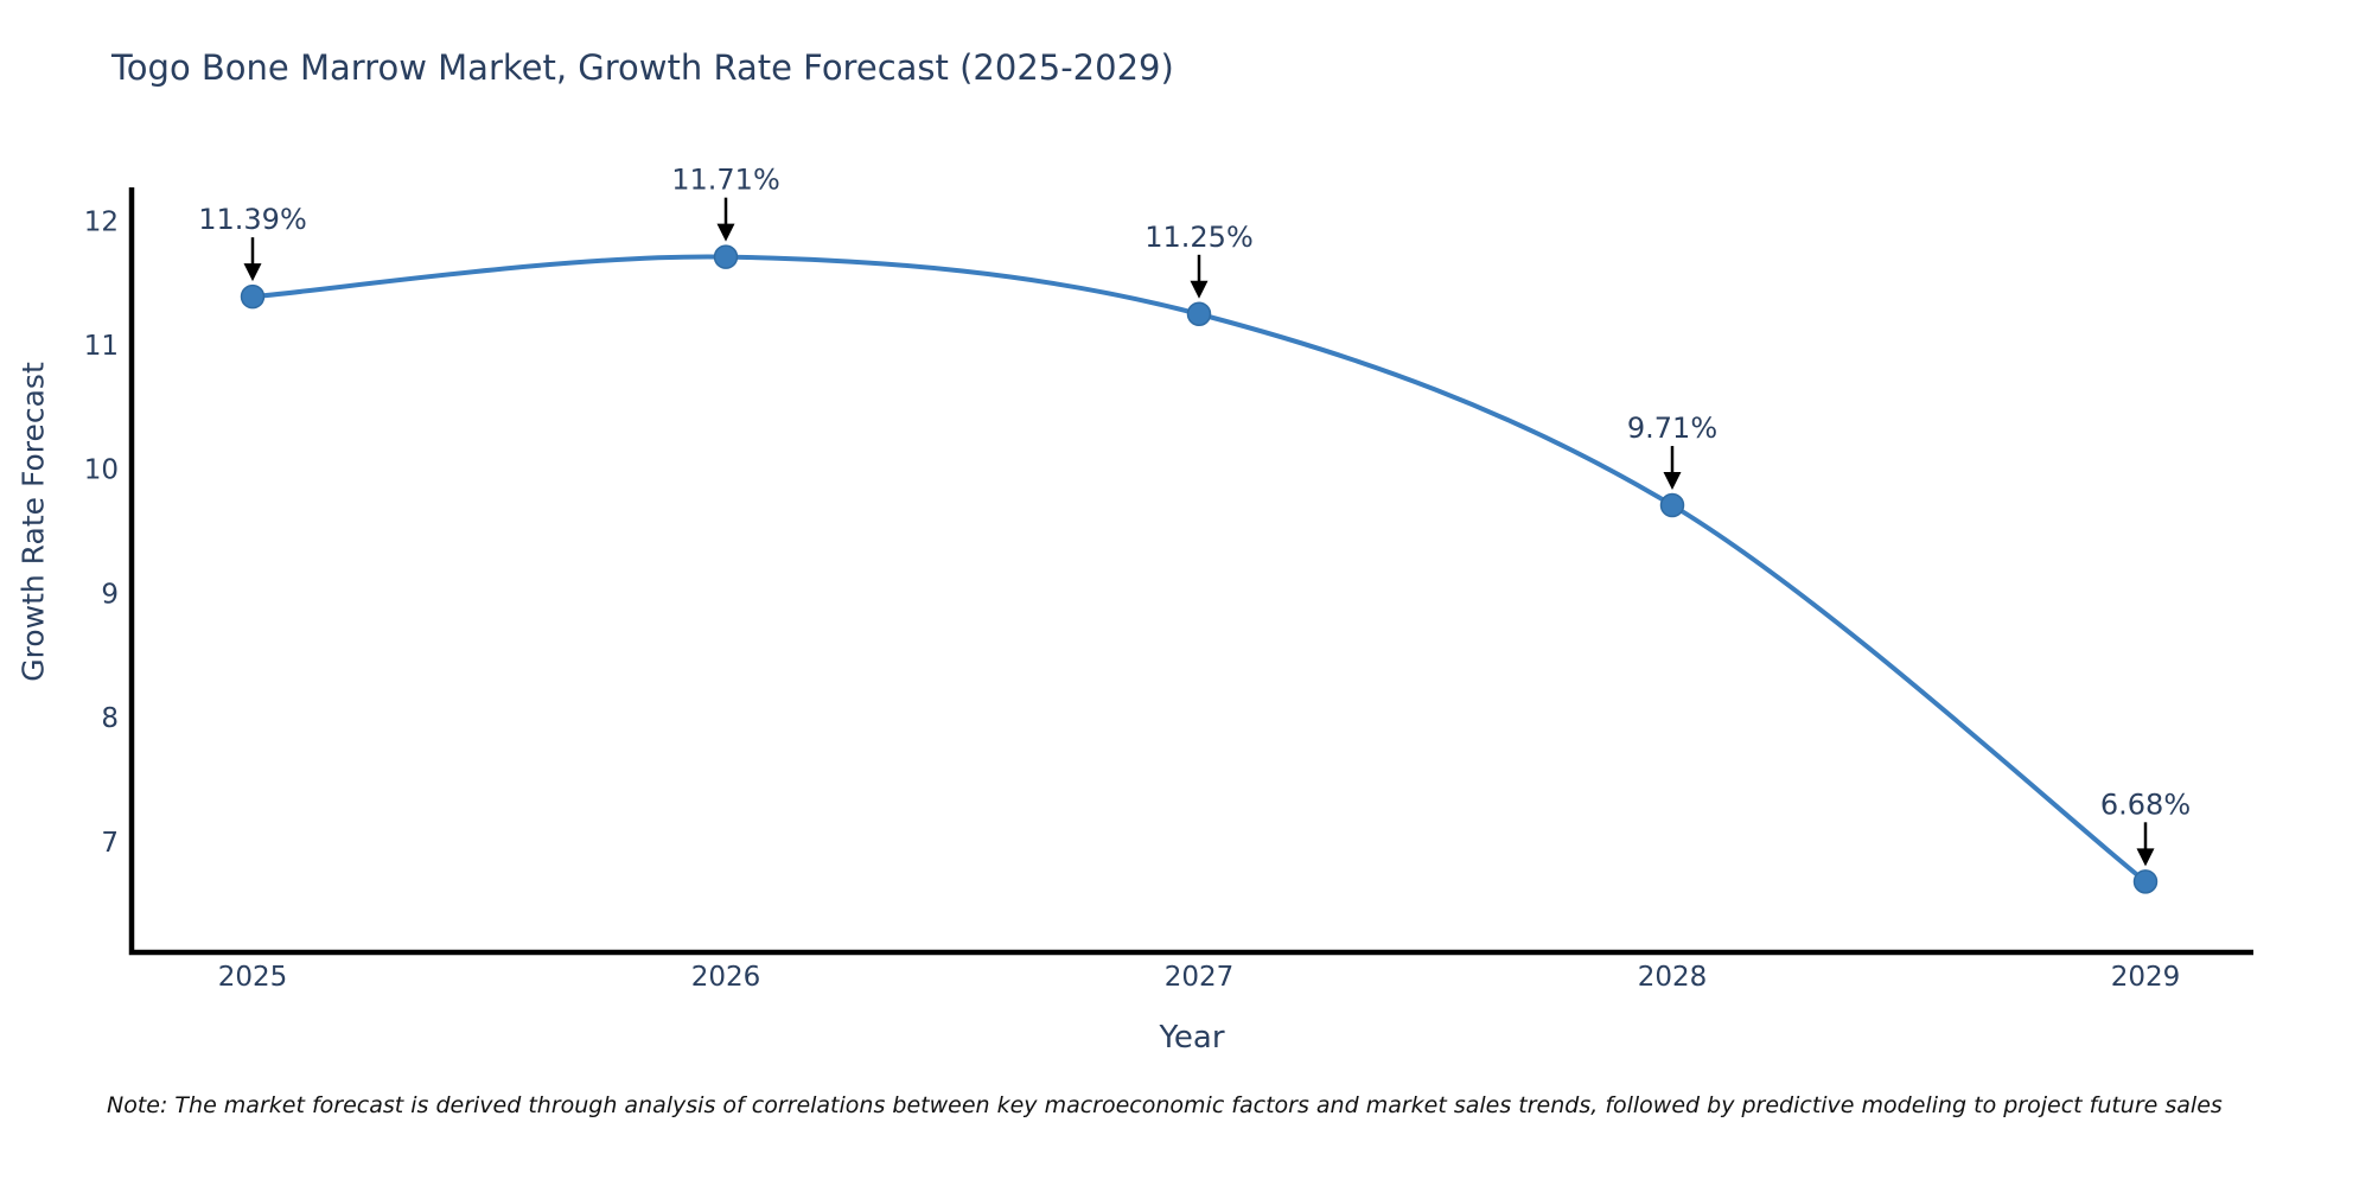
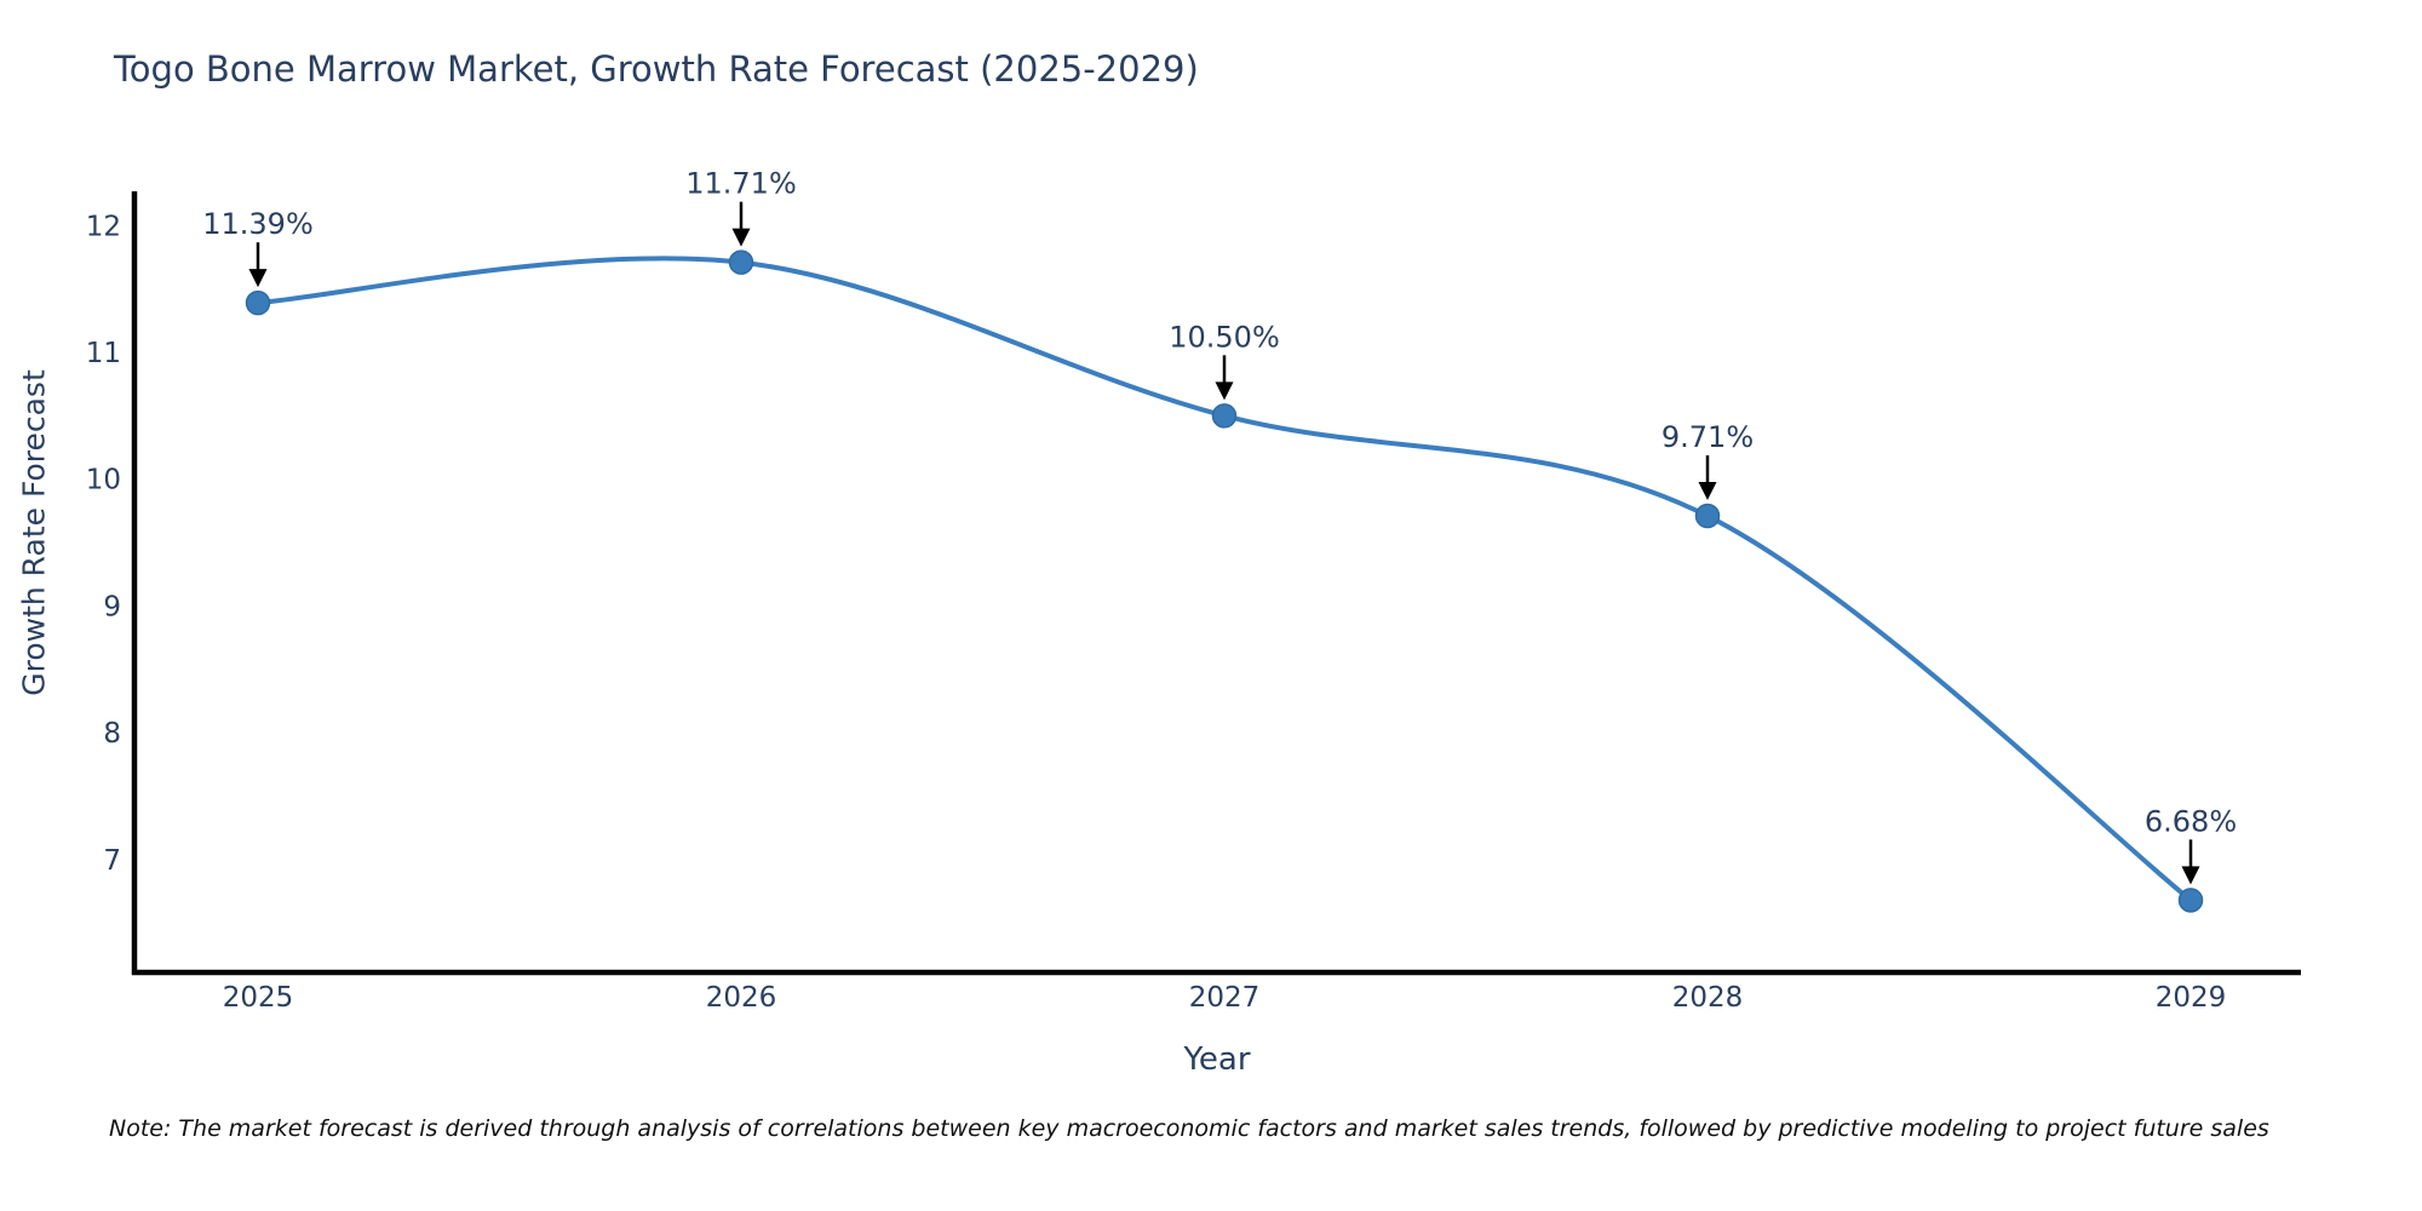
2027: 11.25% -> 10.50%
